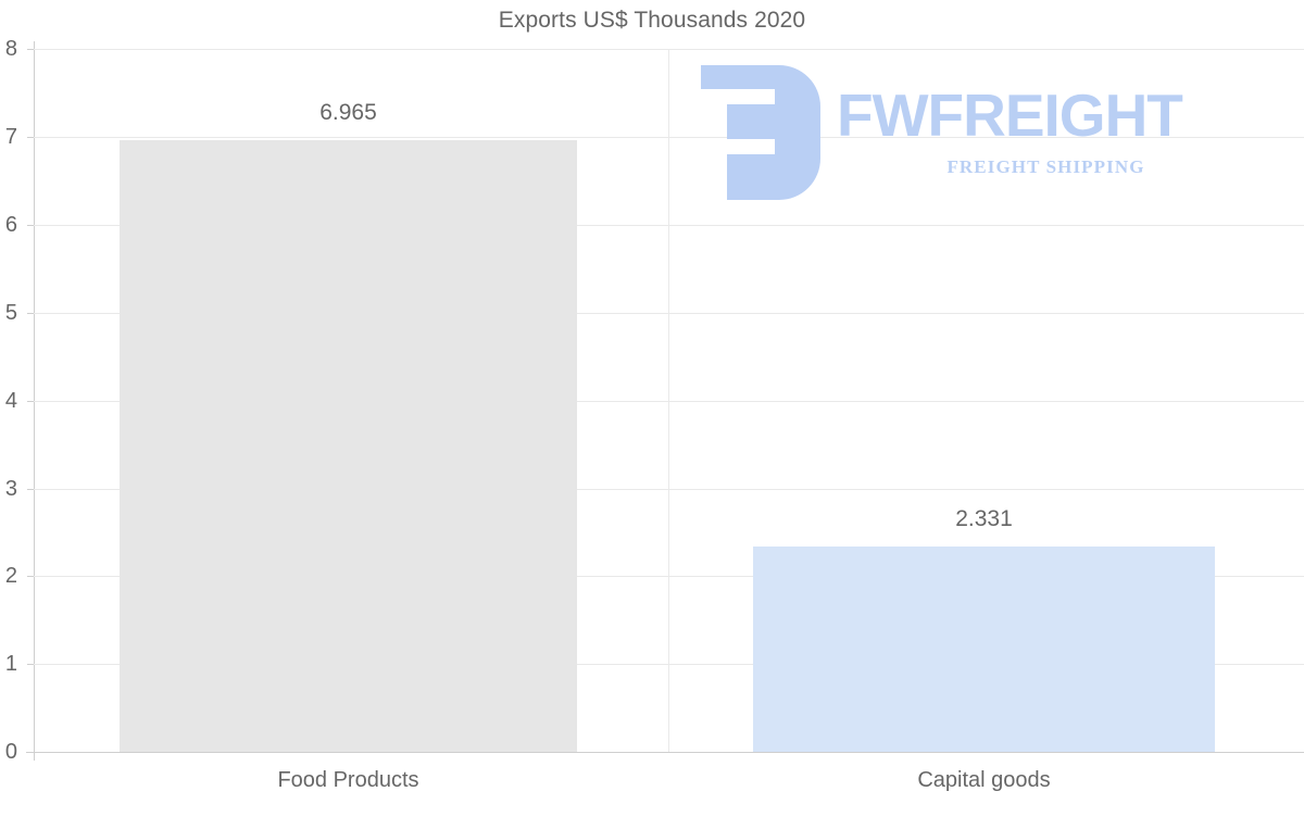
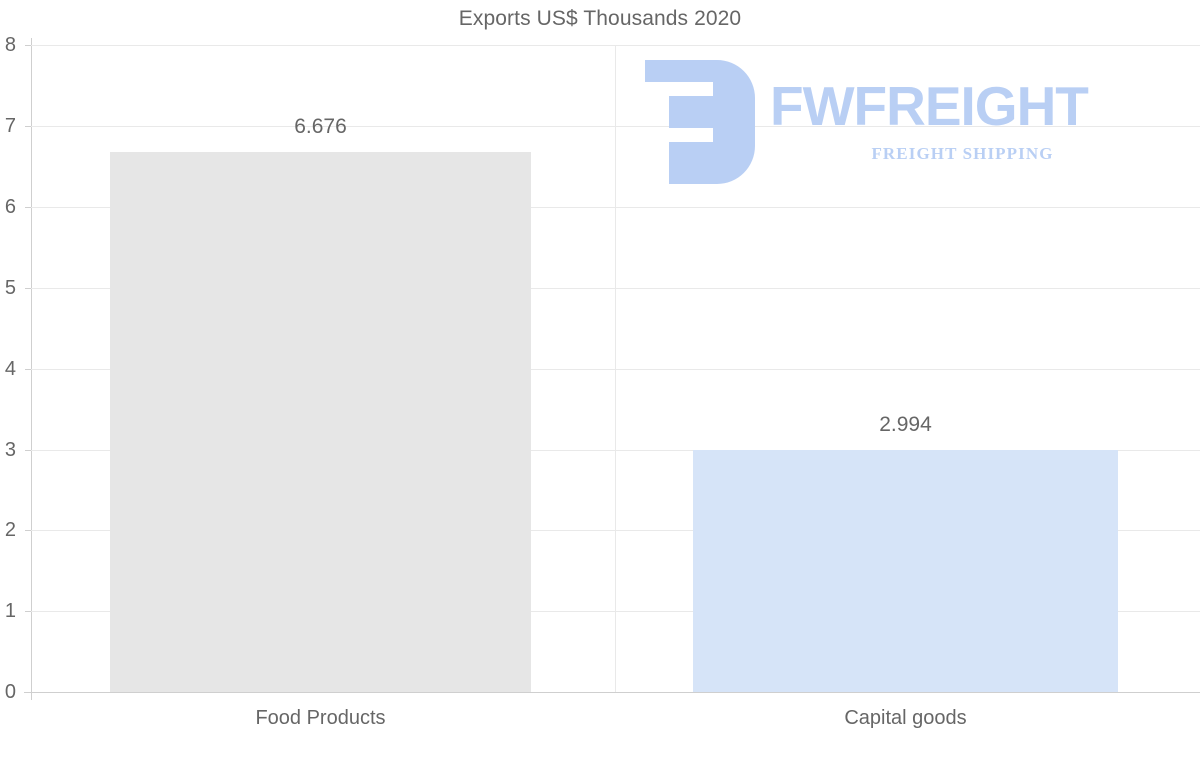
Food Products: 6.965 -> 6.676
Capital goods: 2.331 -> 2.994
